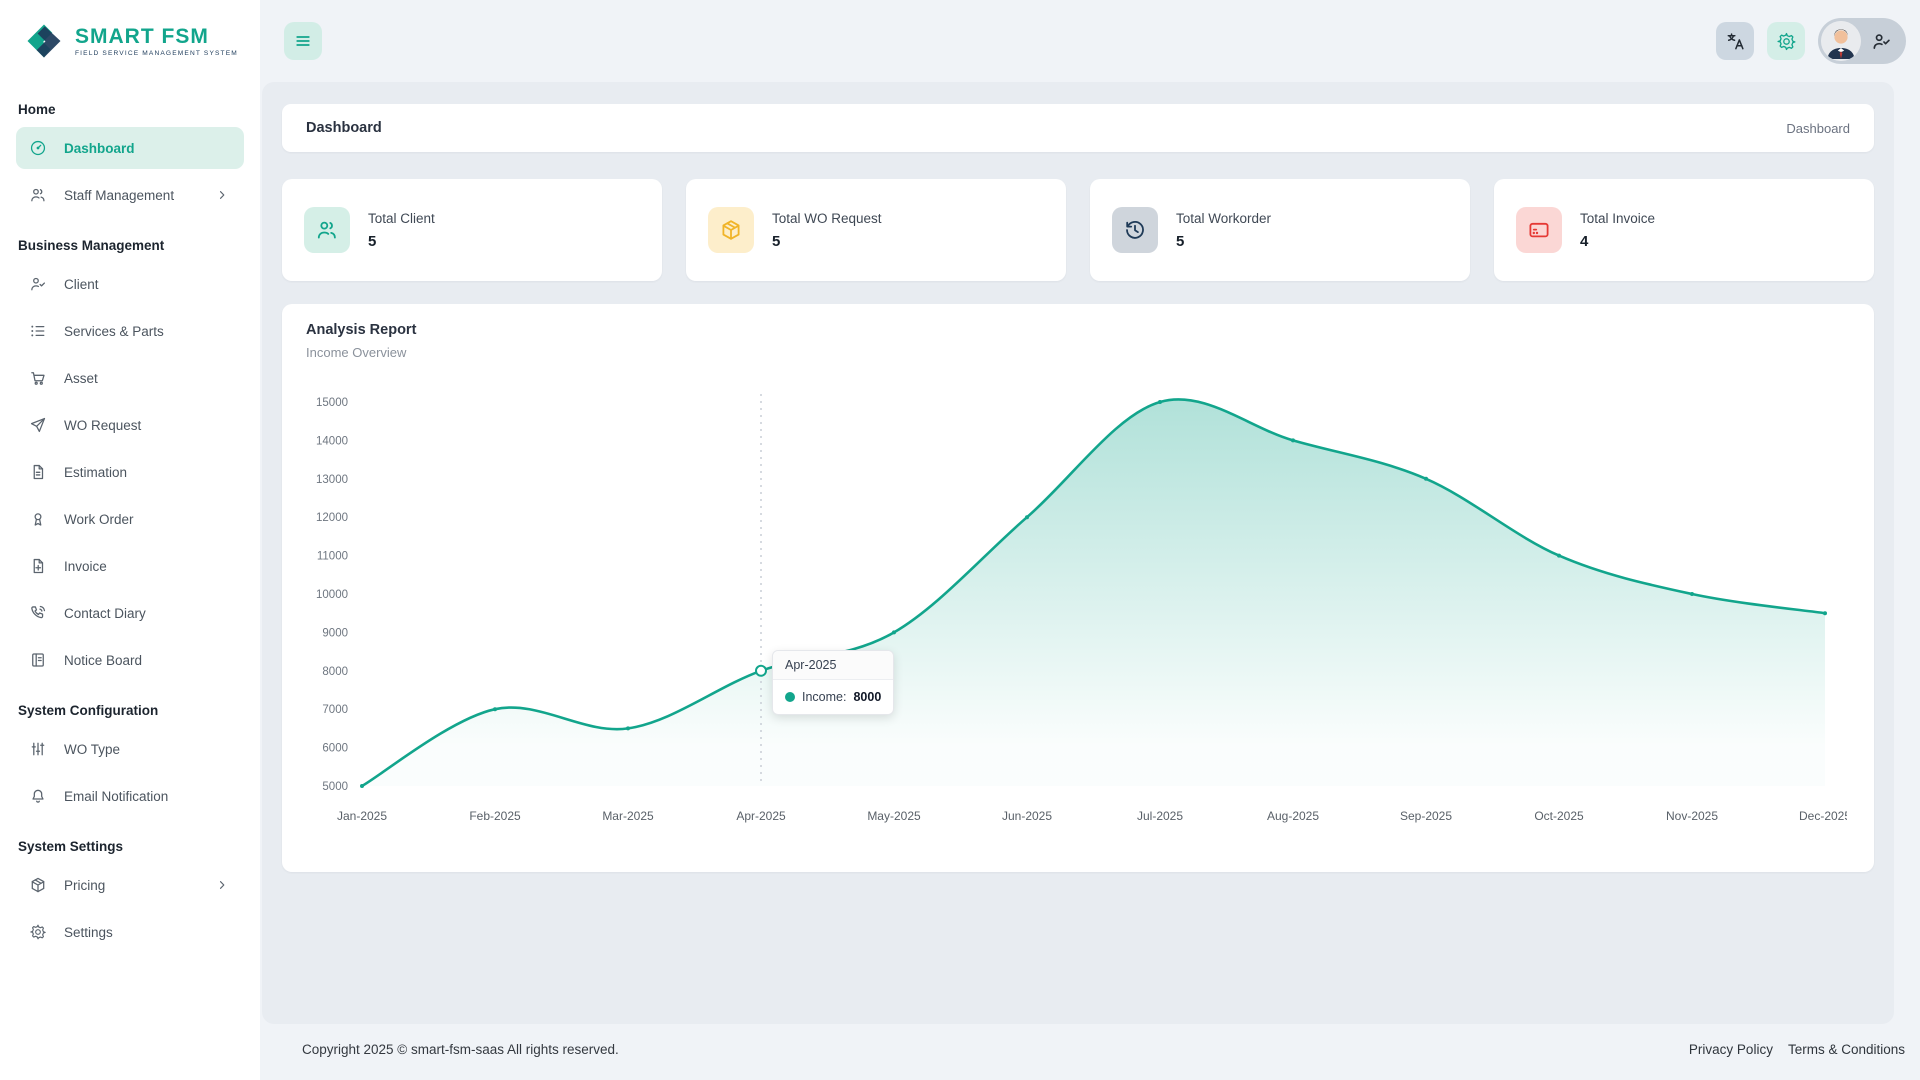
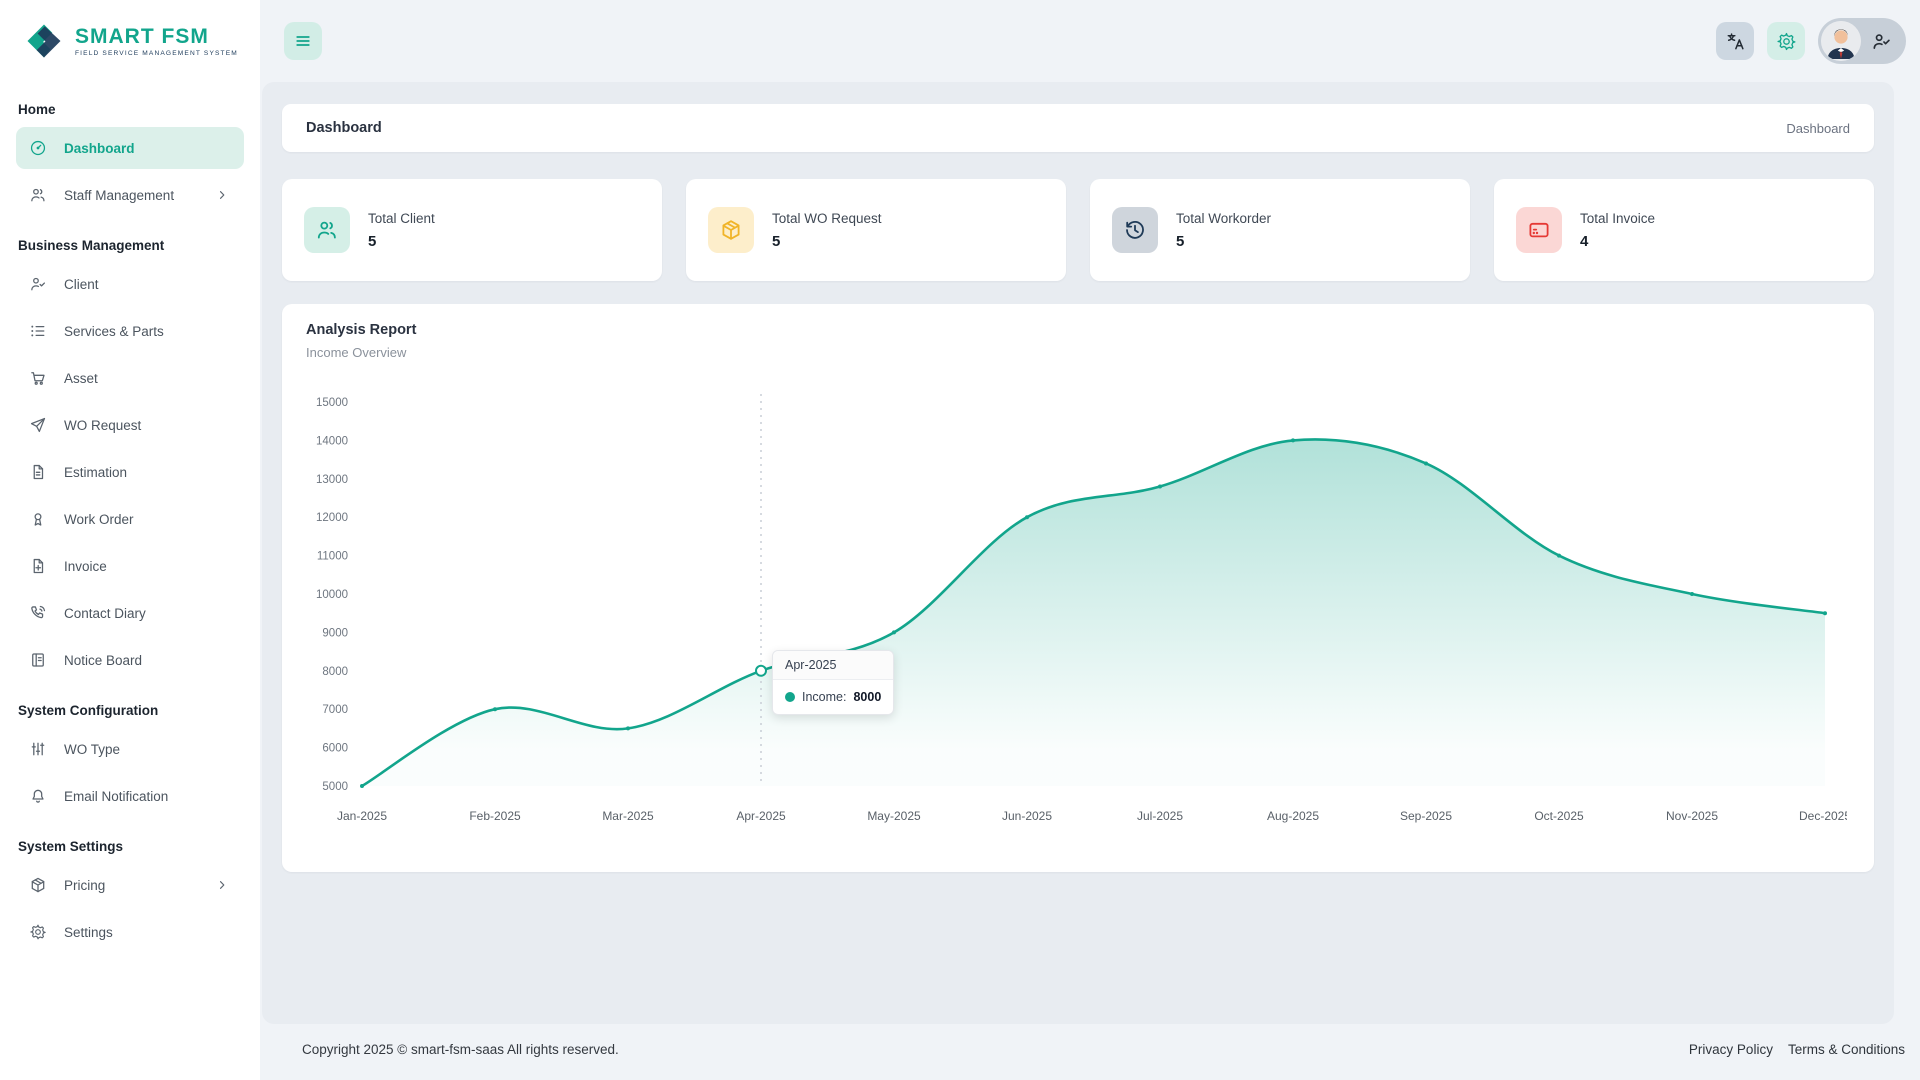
Jul-2025: 15000 -> 12800
Sep-2025: 13000 -> 13400
